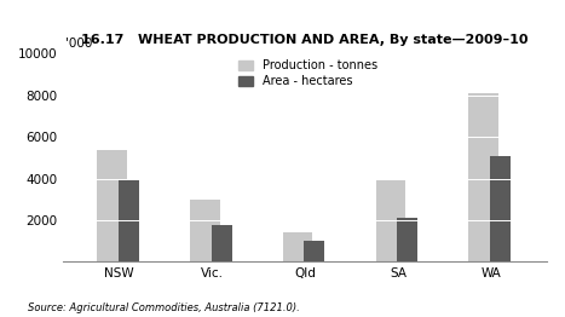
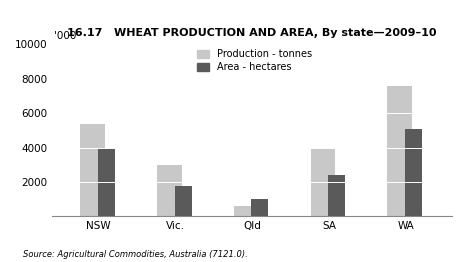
Production - tonnes/Qld: 1400 -> 600
Area - hectares/SA: 2100 -> 2400
Production - tonnes/WA: 8100 -> 7600
